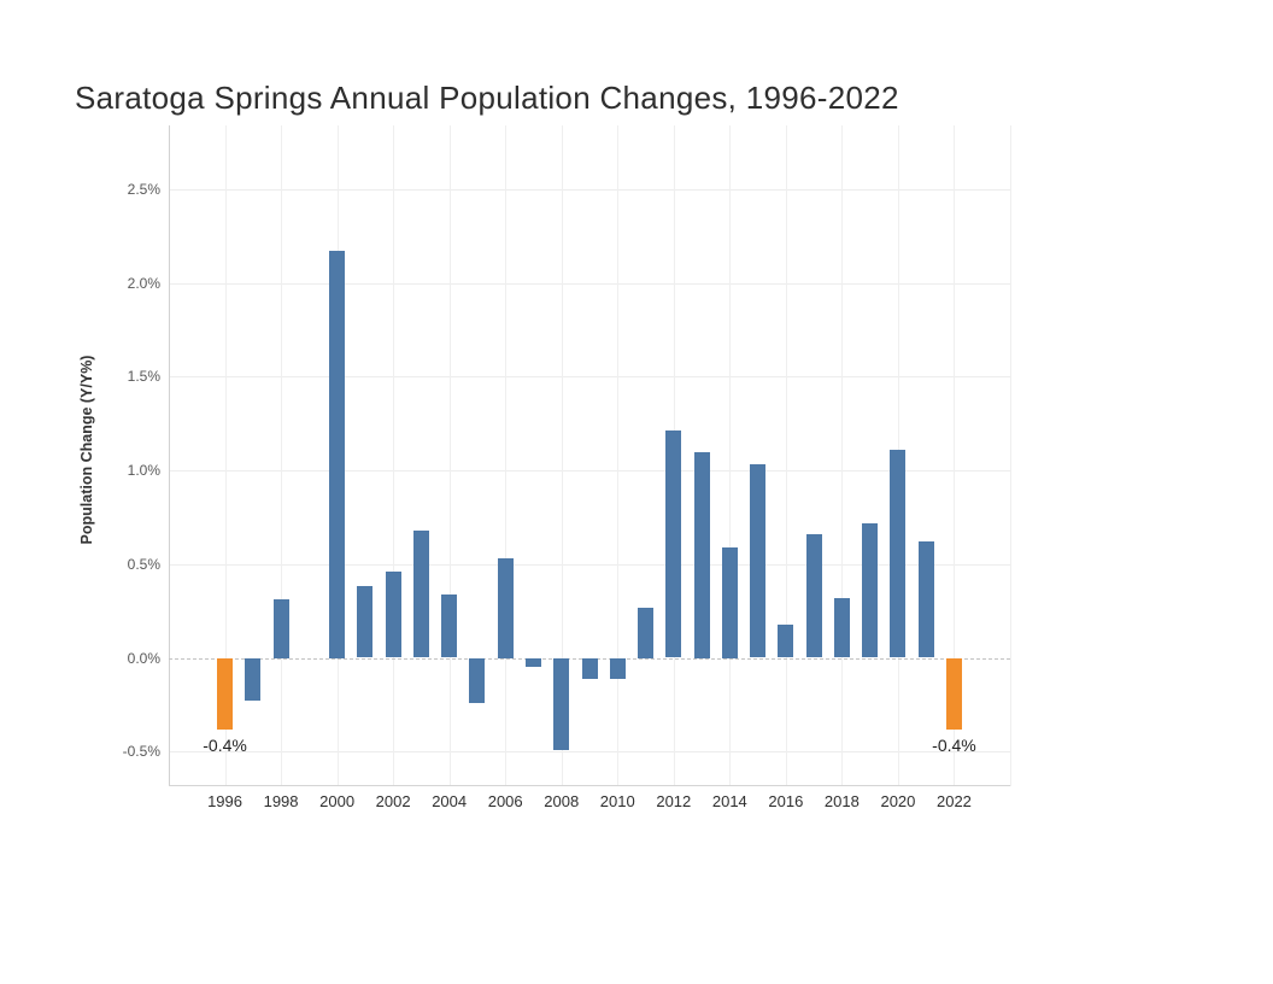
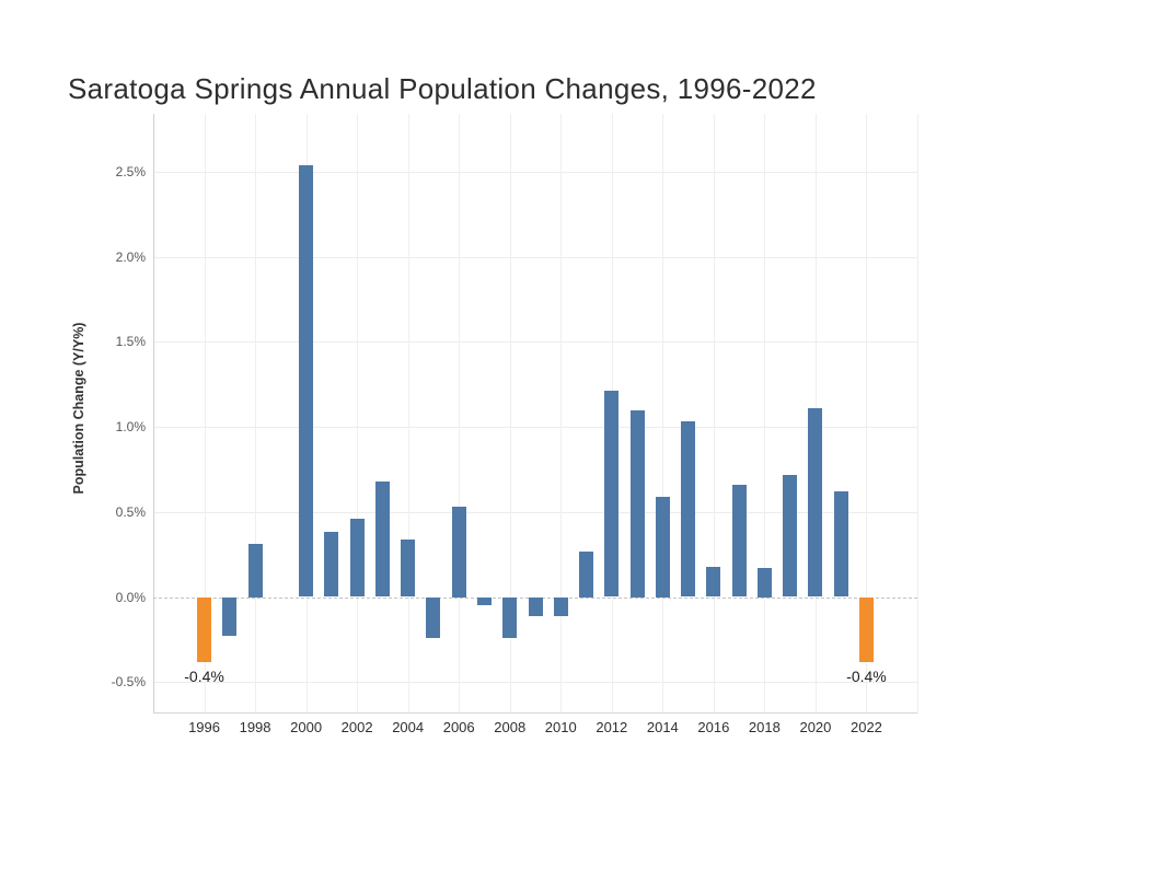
2000: 2.17% -> 2.54%
2008: -0.49% -> -0.24%
2018: 0.32% -> 0.17%
